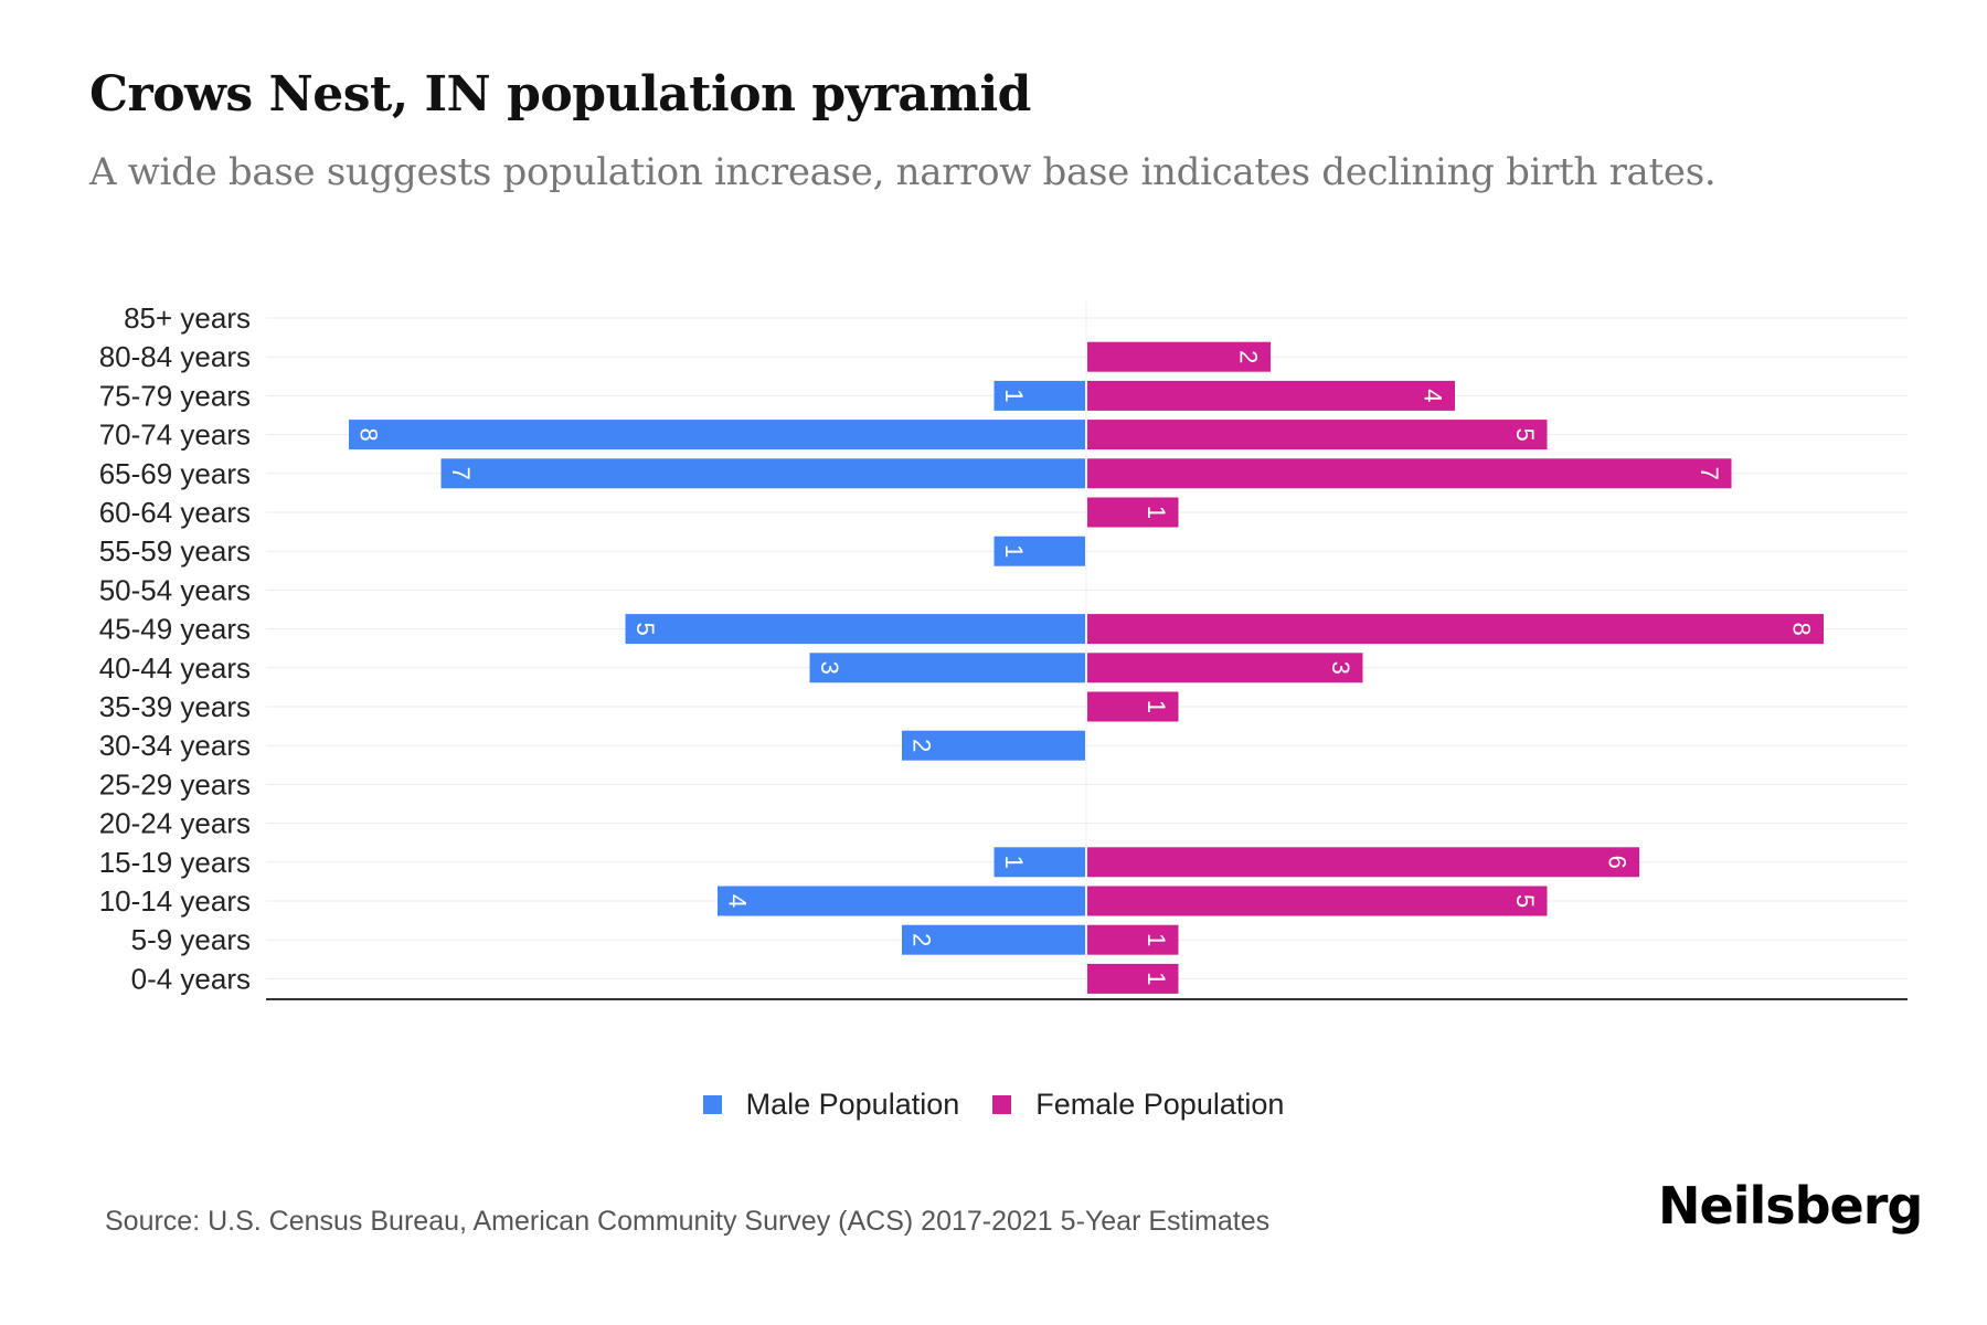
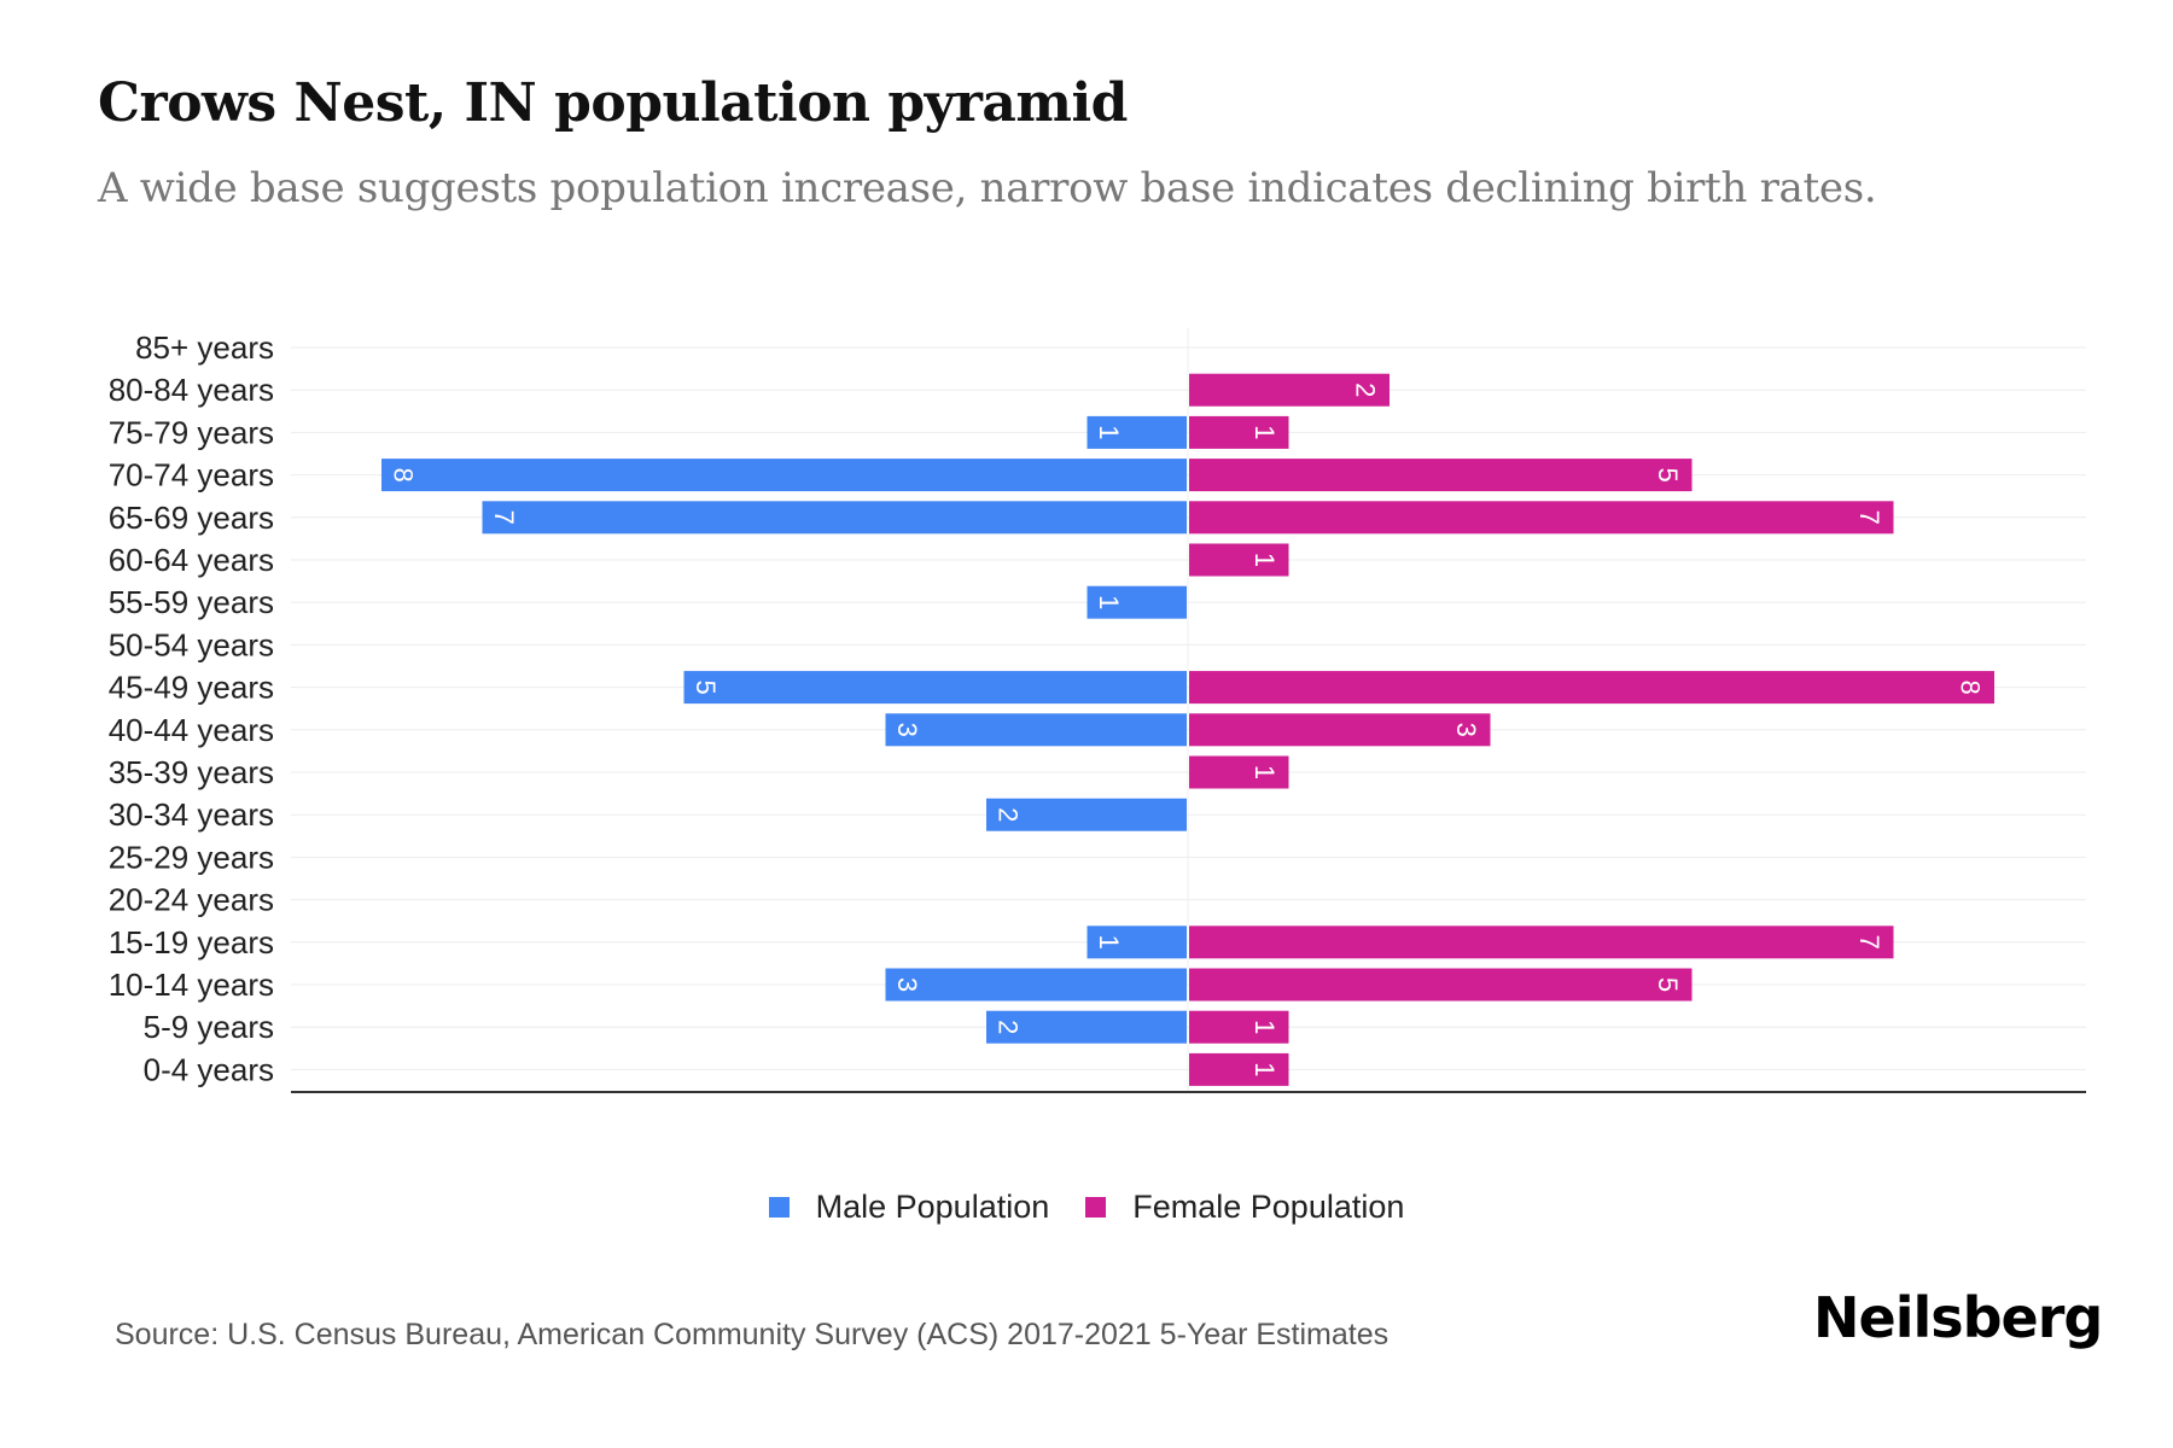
Female Population/75-79 years: 4 -> 1
Female Population/15-19 years: 6 -> 7
Male Population/10-14 years: 4 -> 3
